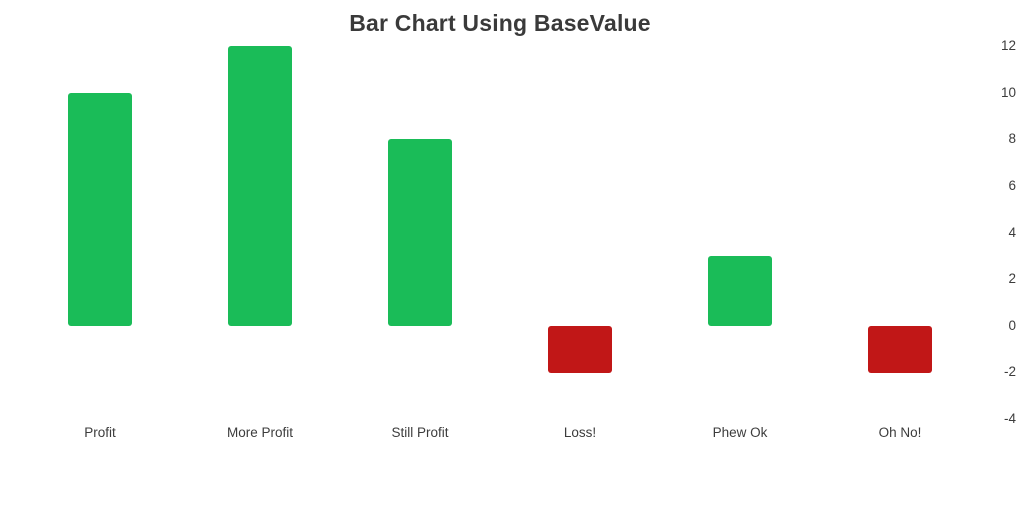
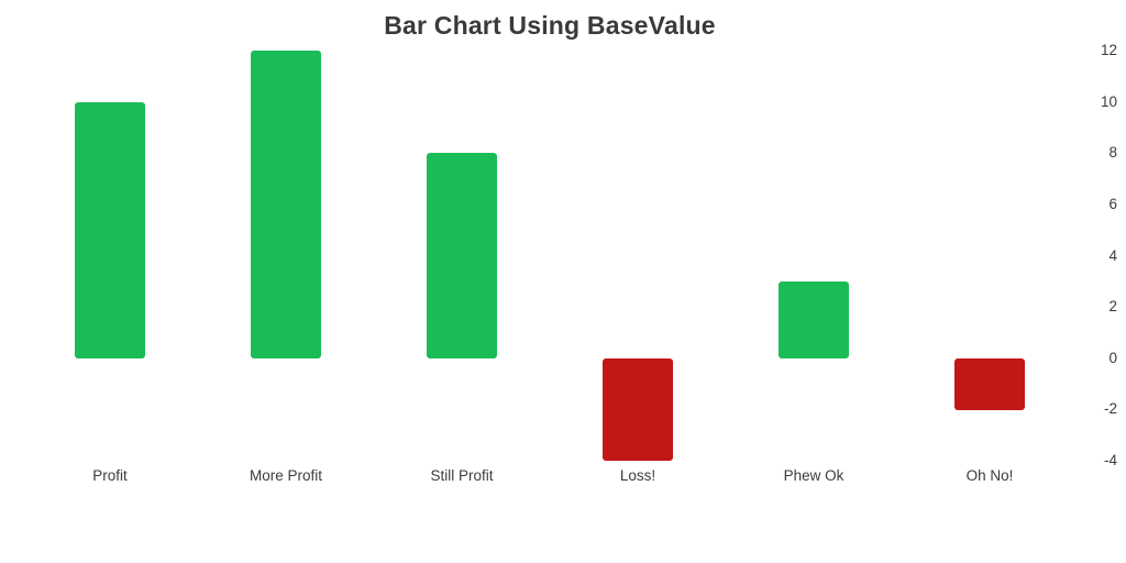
Loss!: -2 -> -4
